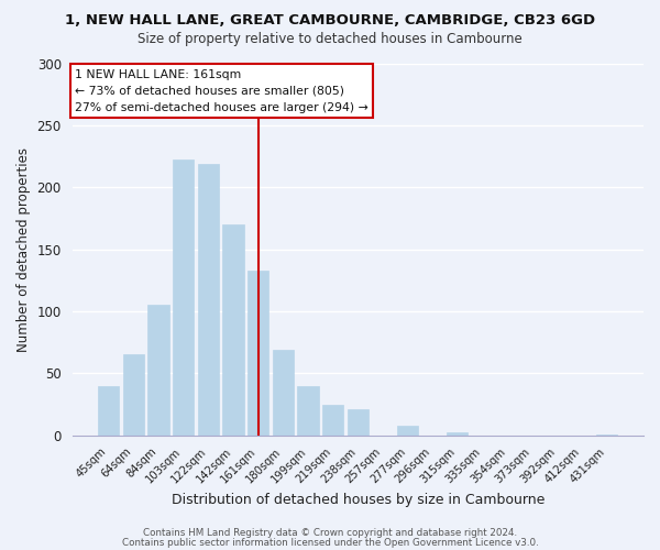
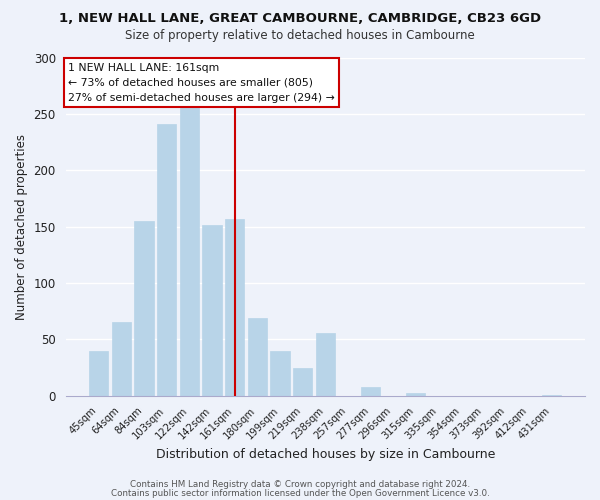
84sqm: 105 -> 155
103sqm: 222 -> 241
122sqm: 219 -> 257
142sqm: 170 -> 151
161sqm: 133 -> 157
238sqm: 21 -> 56
